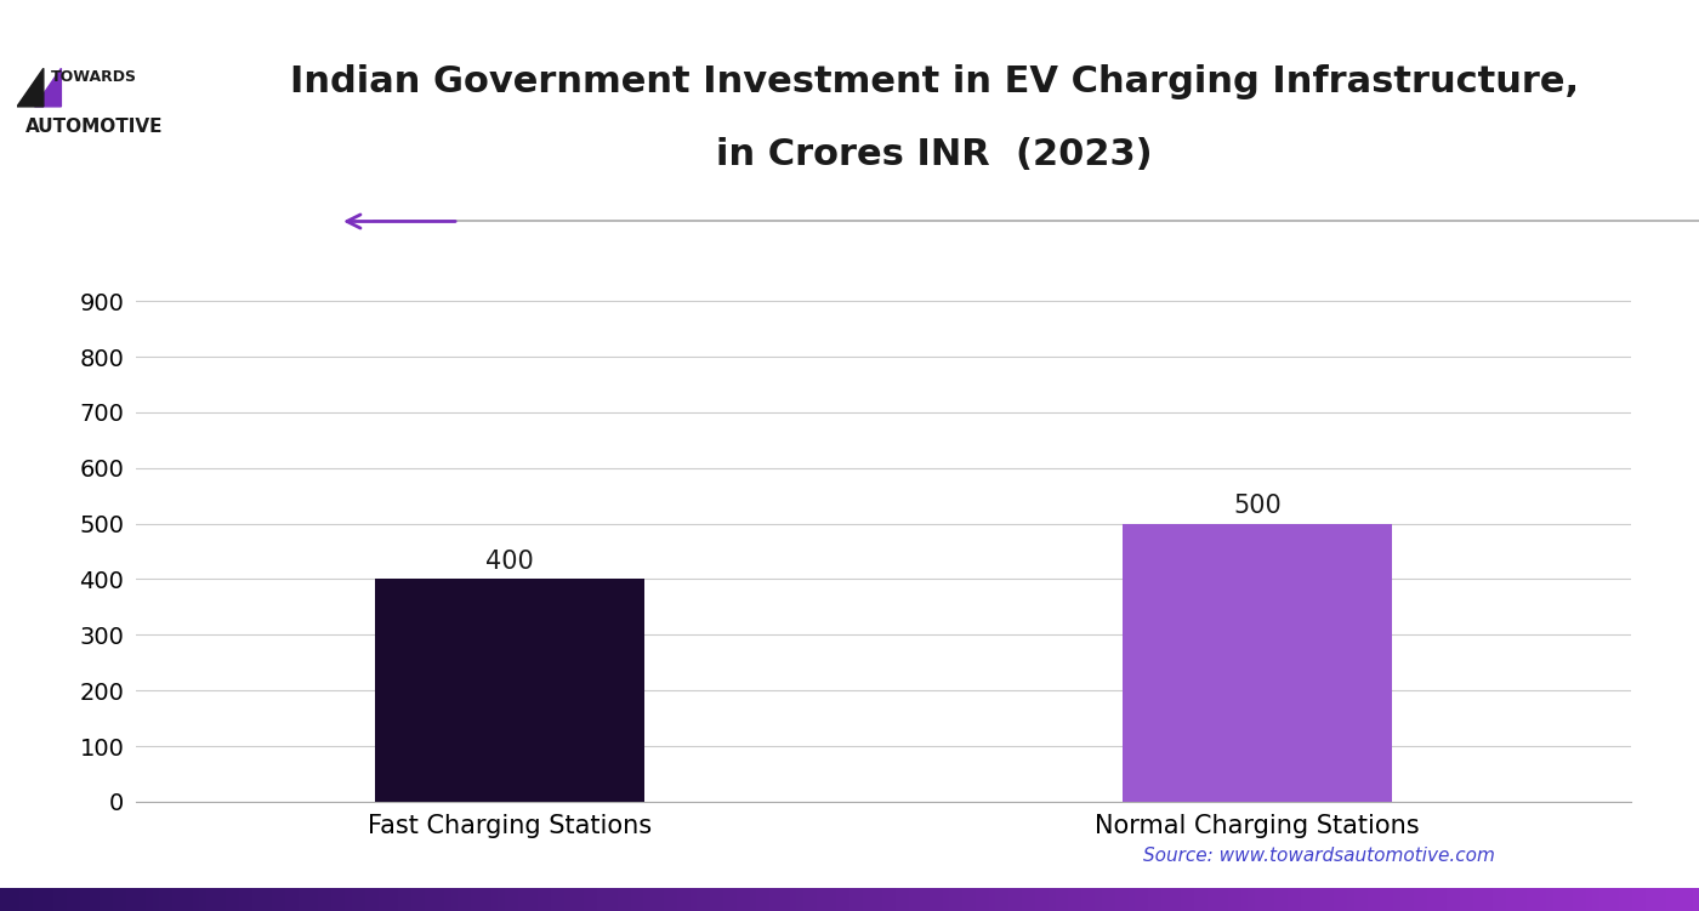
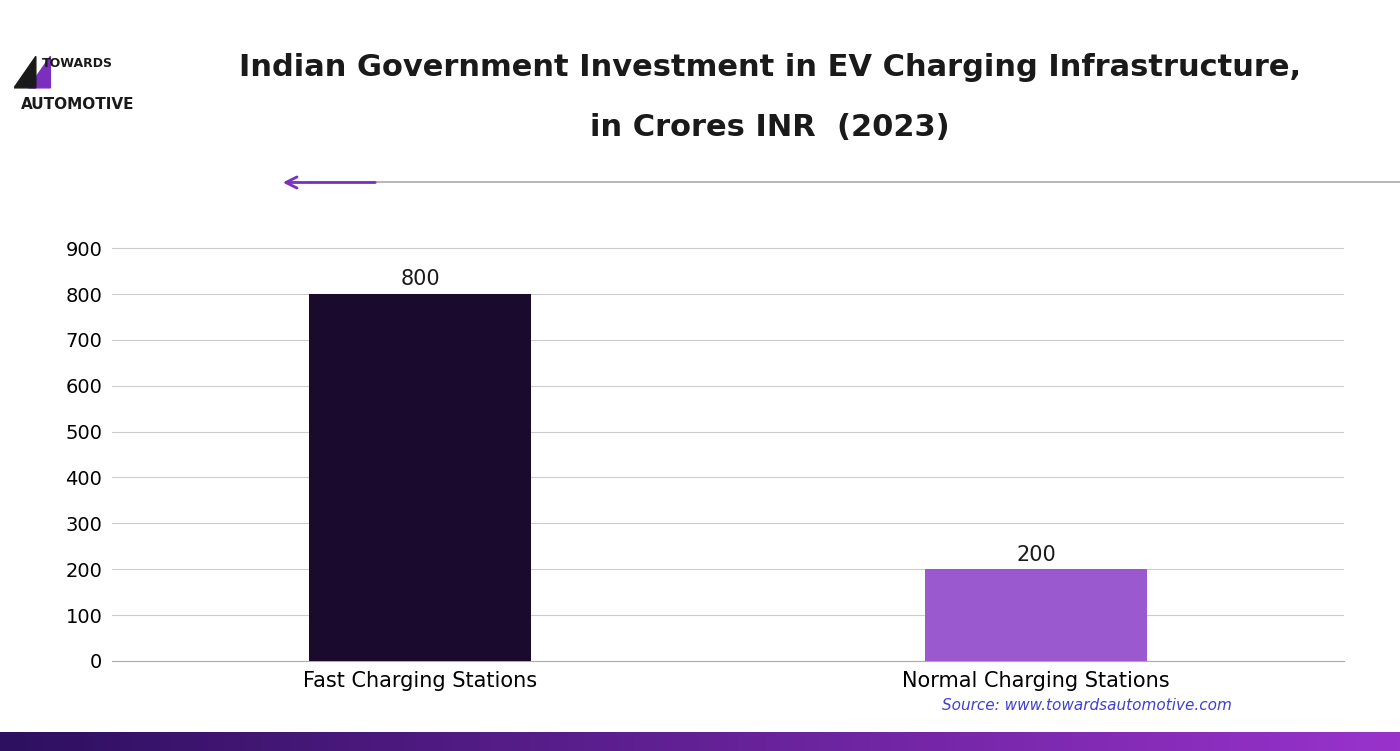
Fast Charging Stations: 400 -> 800
Normal Charging Stations: 500 -> 200
